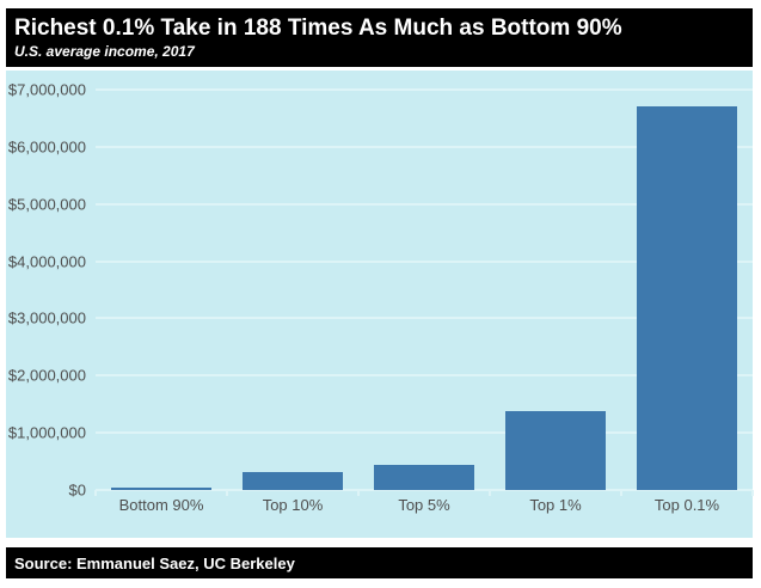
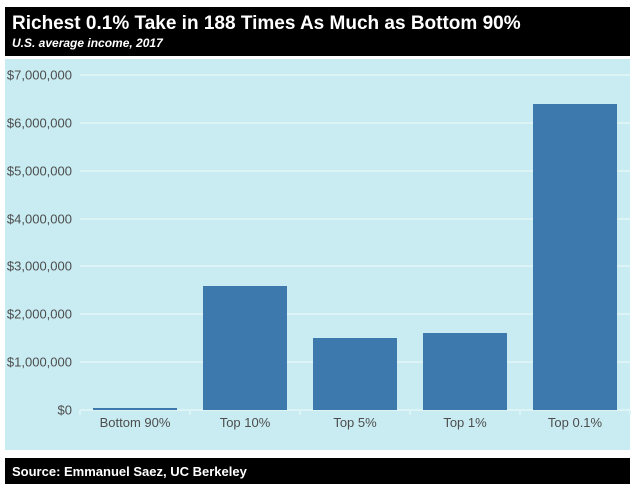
Top 10%: $300000 -> $2600000
Top 5%: $400000 -> $1500000
Top 1%: $1400000 -> $1600000
Top 0.1%: $6700000 -> $6400000
